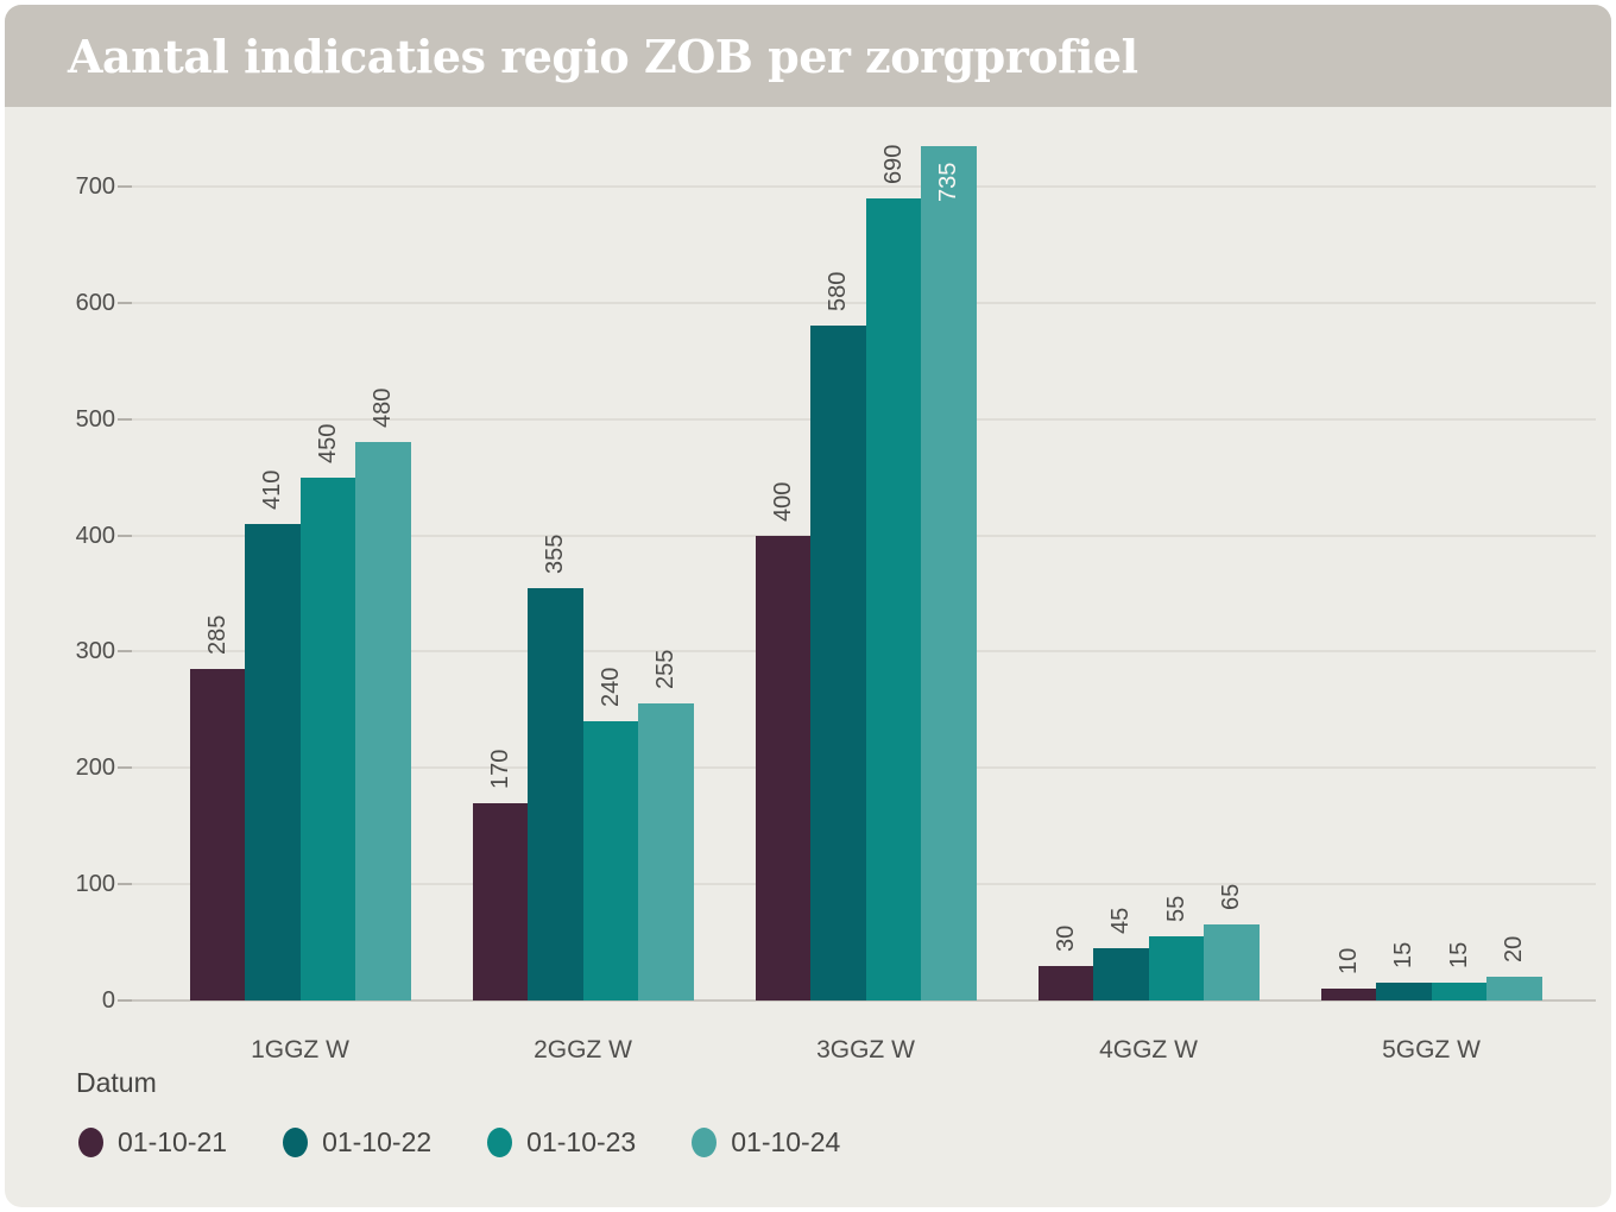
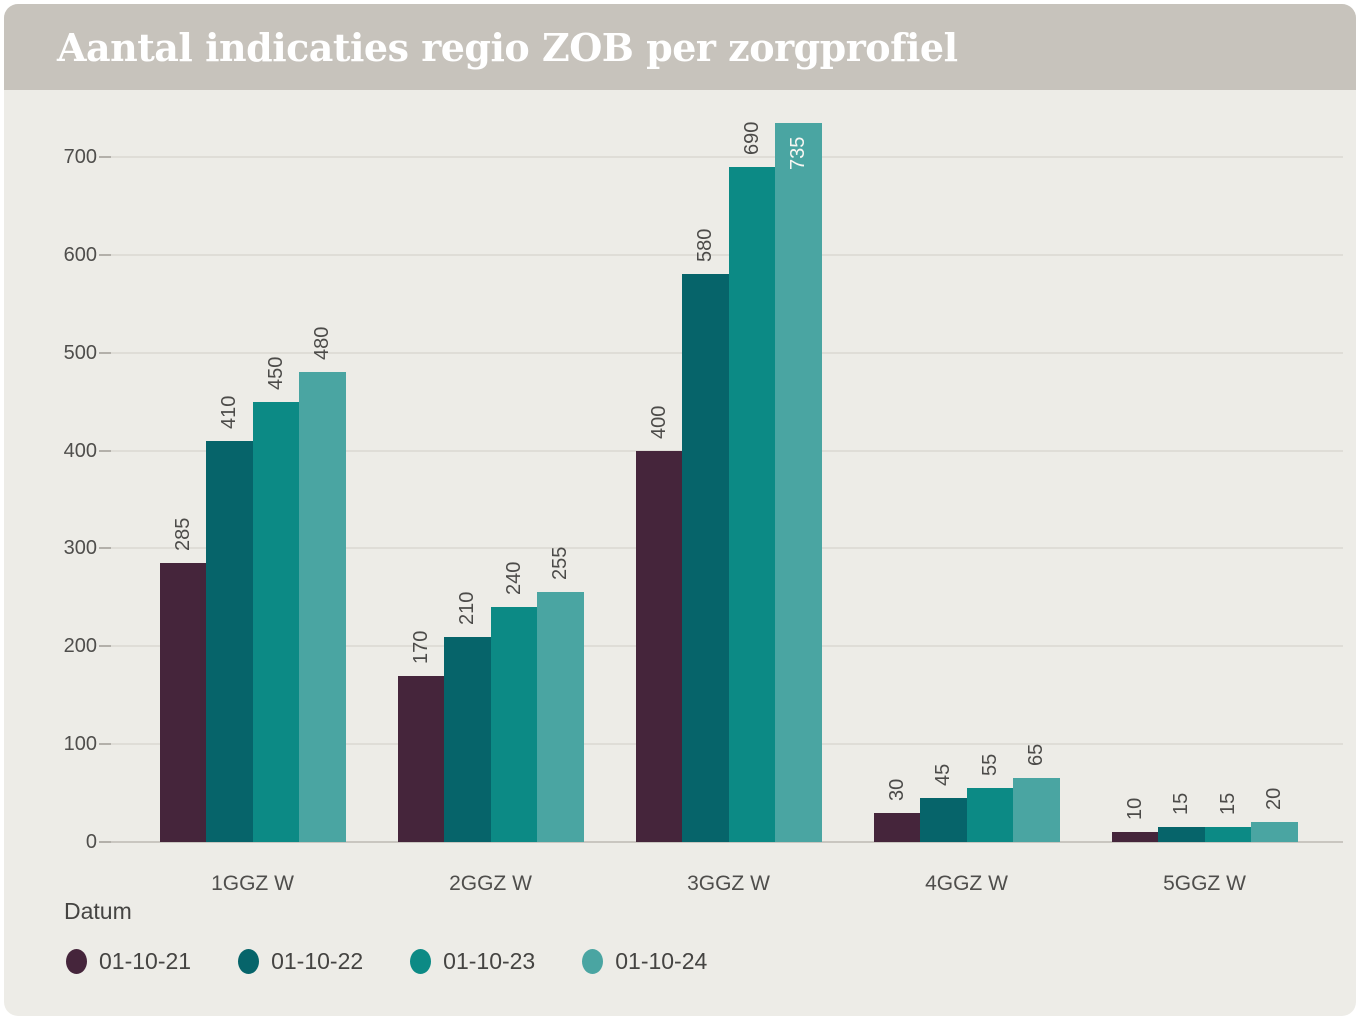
01-10-22/2GGZ W: 355 -> 210
